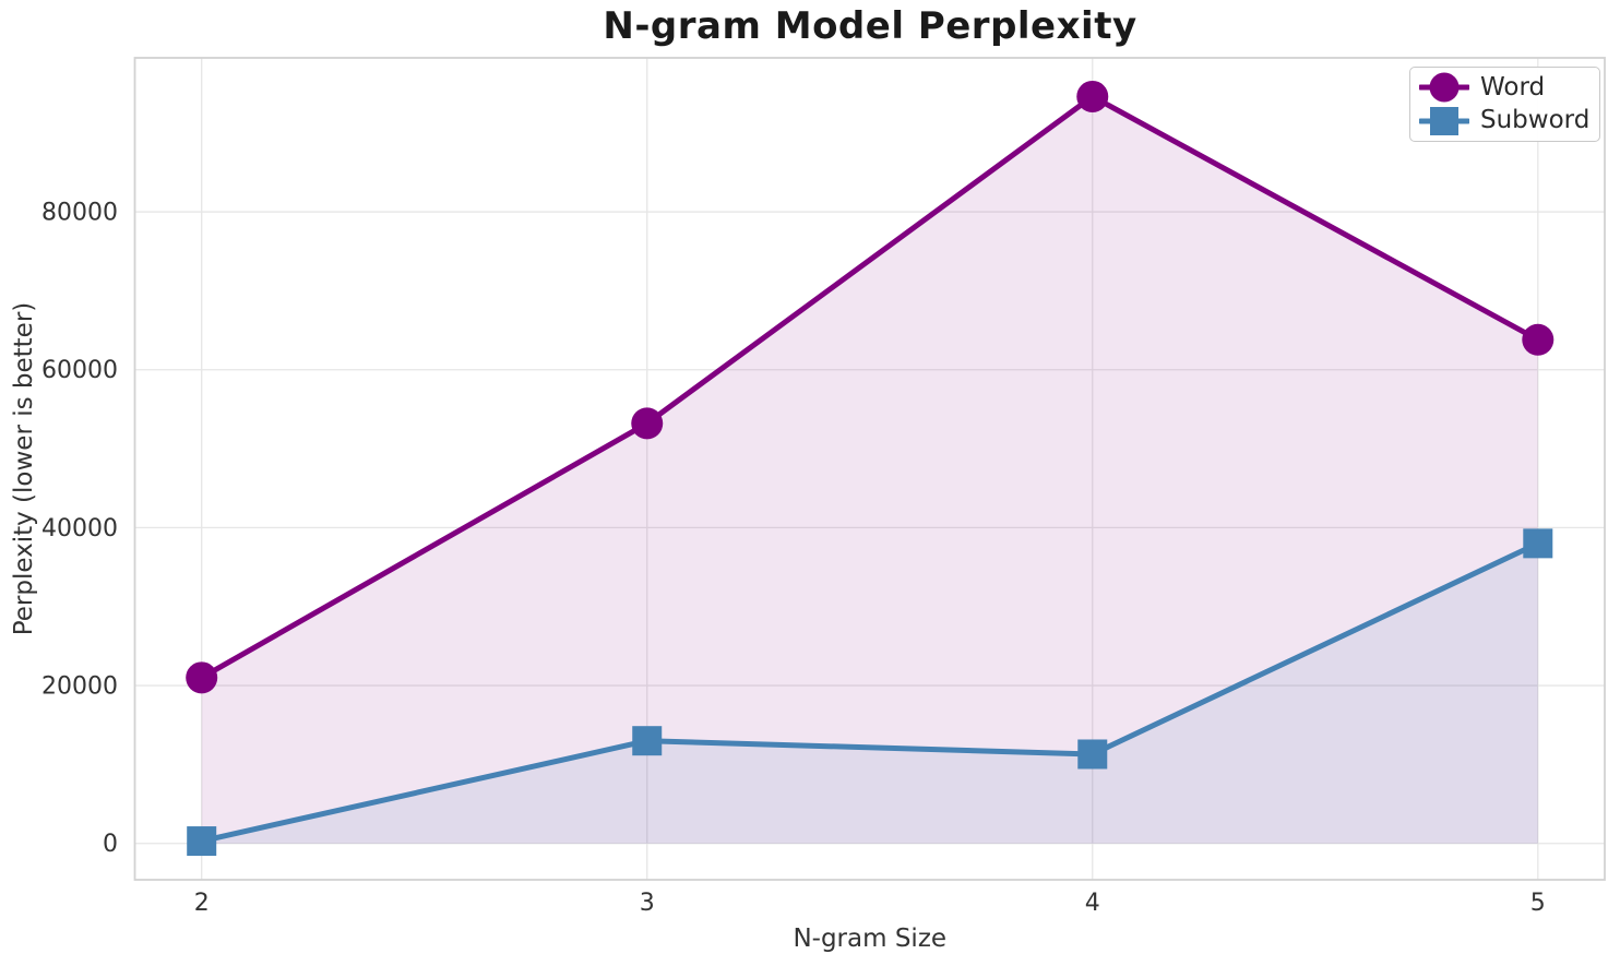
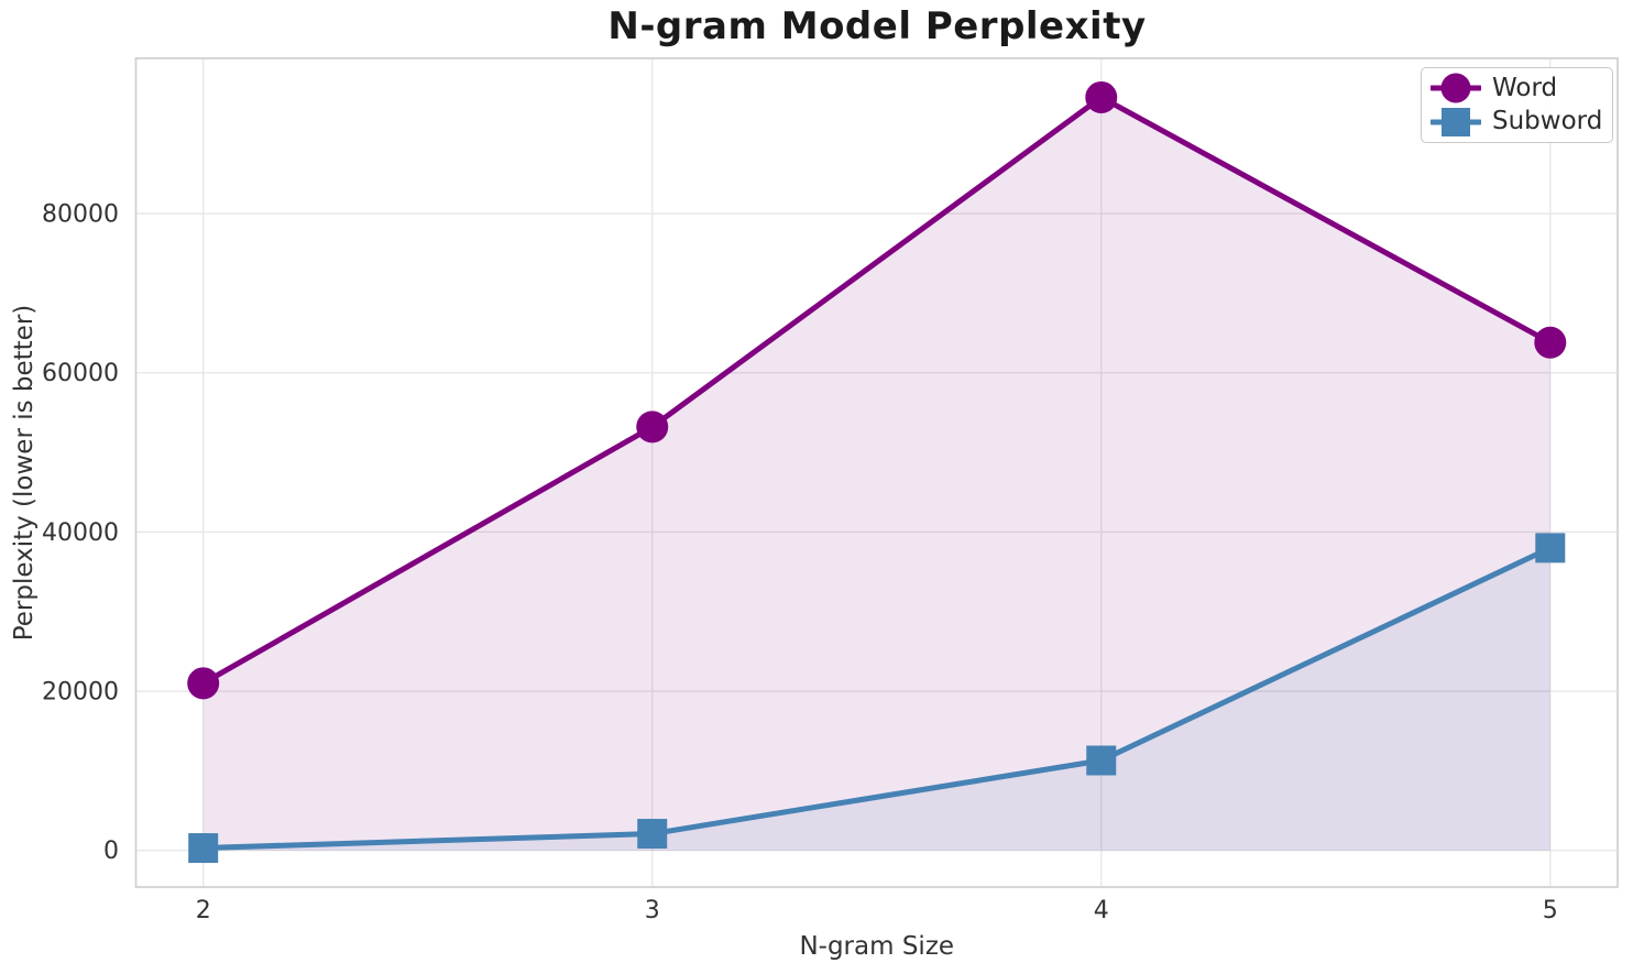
Subword/3: 13000 -> 2000
